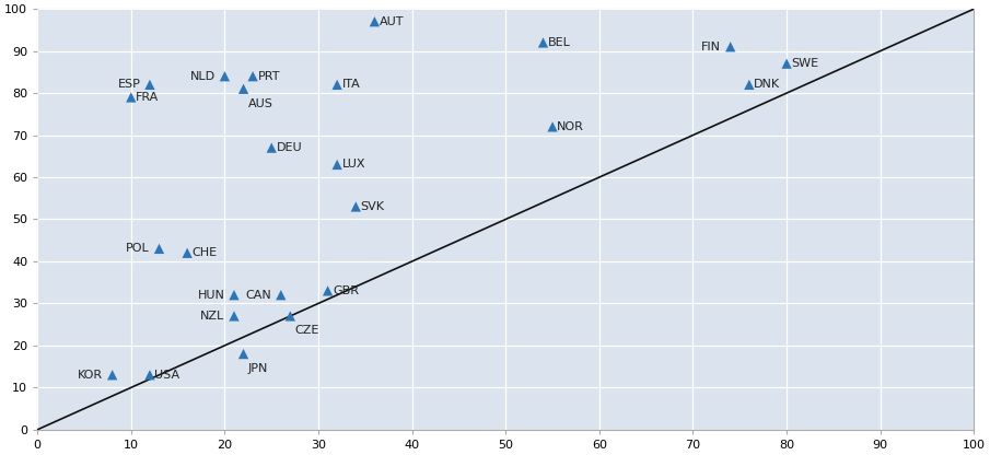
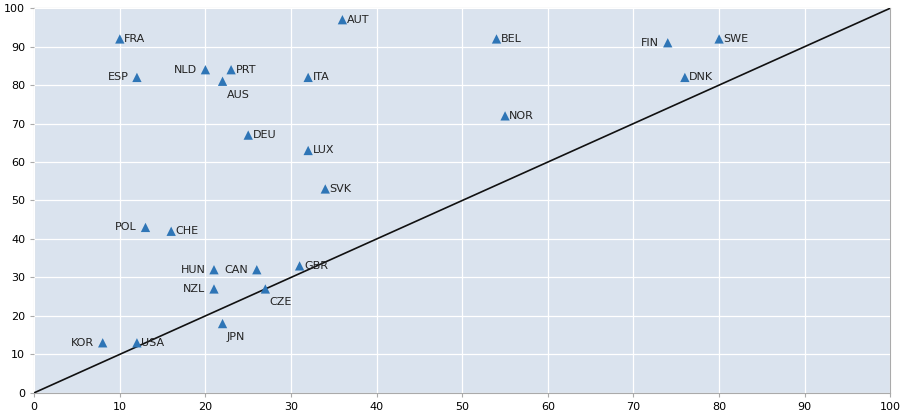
10: 79 -> 92
80: 87 -> 92
